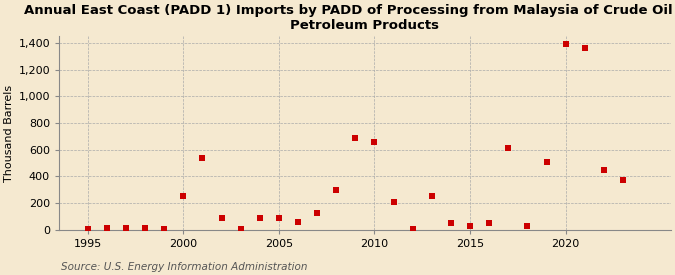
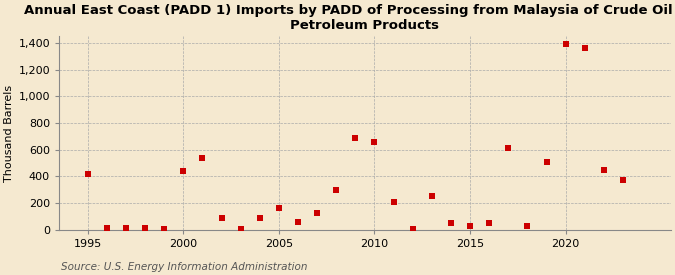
1995: 0 -> 420
2000: 260 -> 440
2005: 80 -> 160
